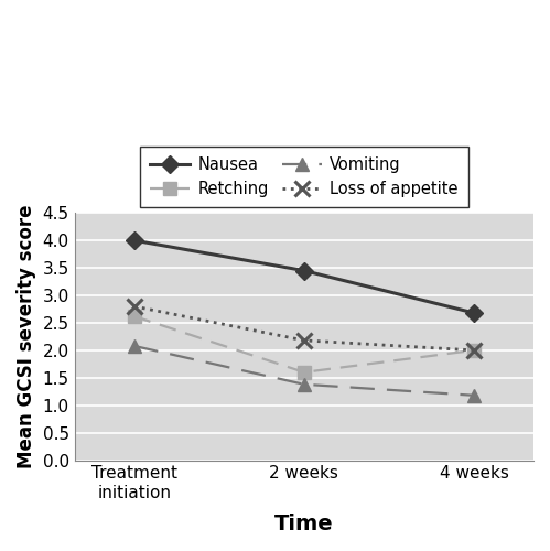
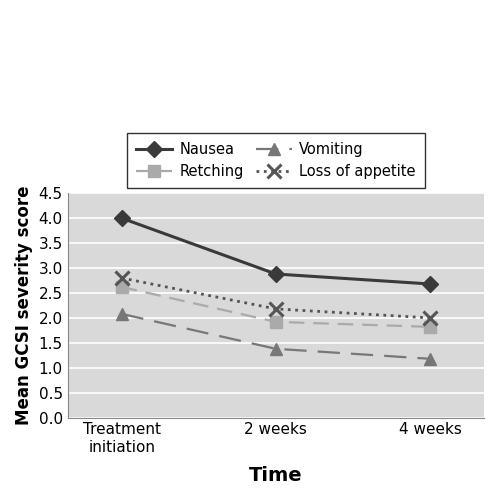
Nausea/2 weeks: 3.45 -> 2.88
Retching/2 weeks: 1.60 -> 1.92
Retching/4 weeks: 2.00 -> 1.82
